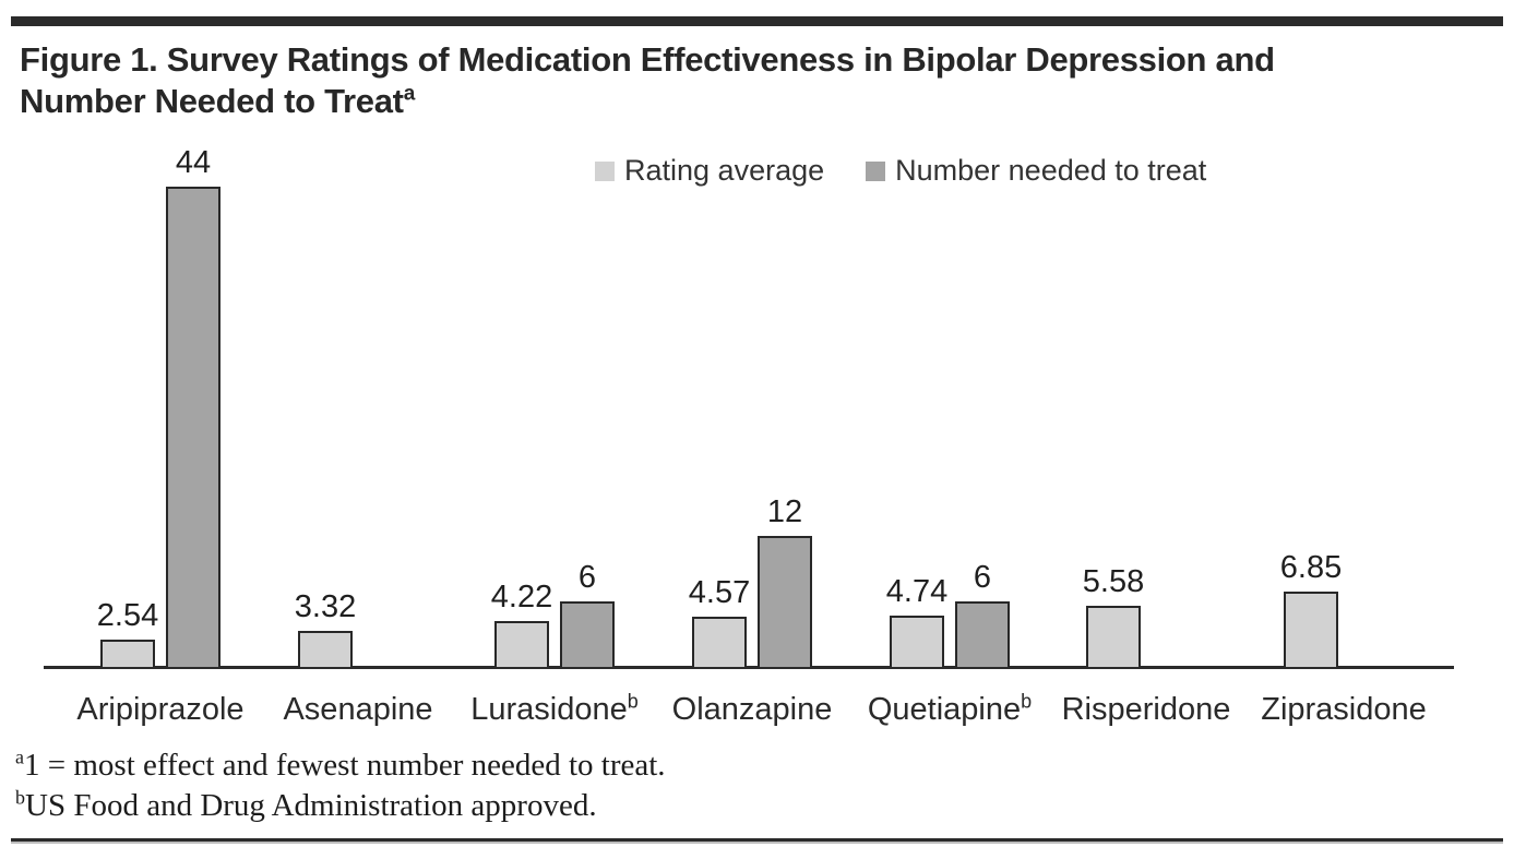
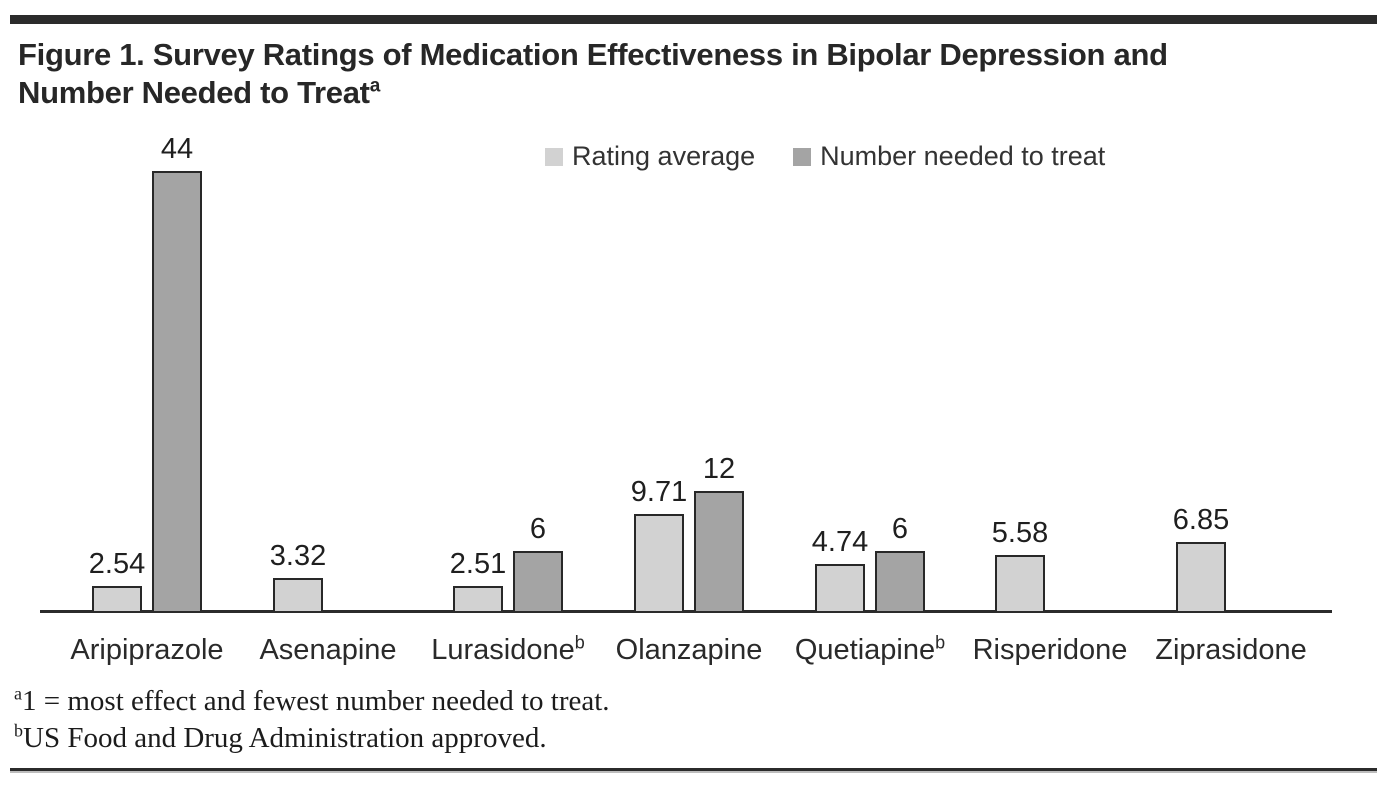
Rating average/Lurasidone: 4.22 -> 2.51
Rating average/Olanzapine: 4.57 -> 9.71
